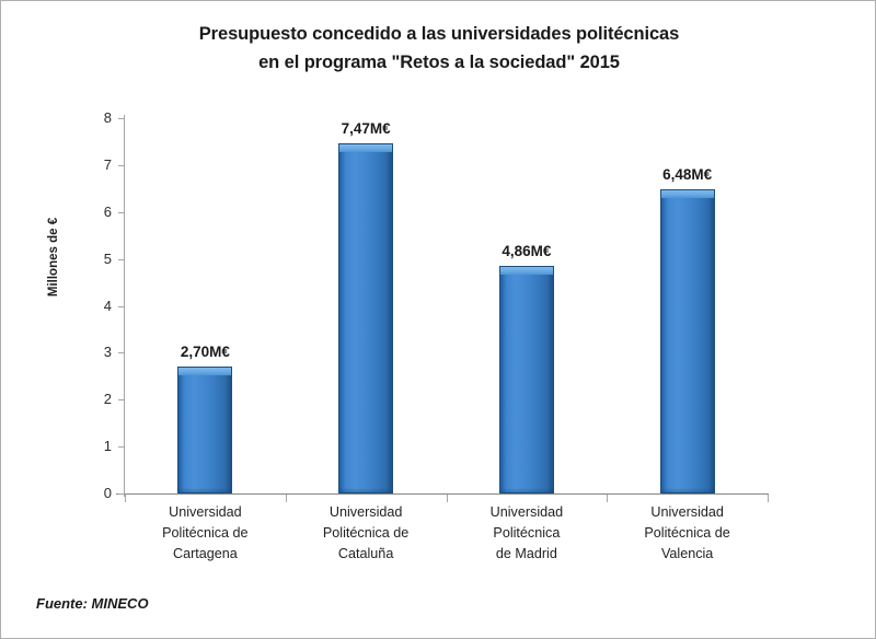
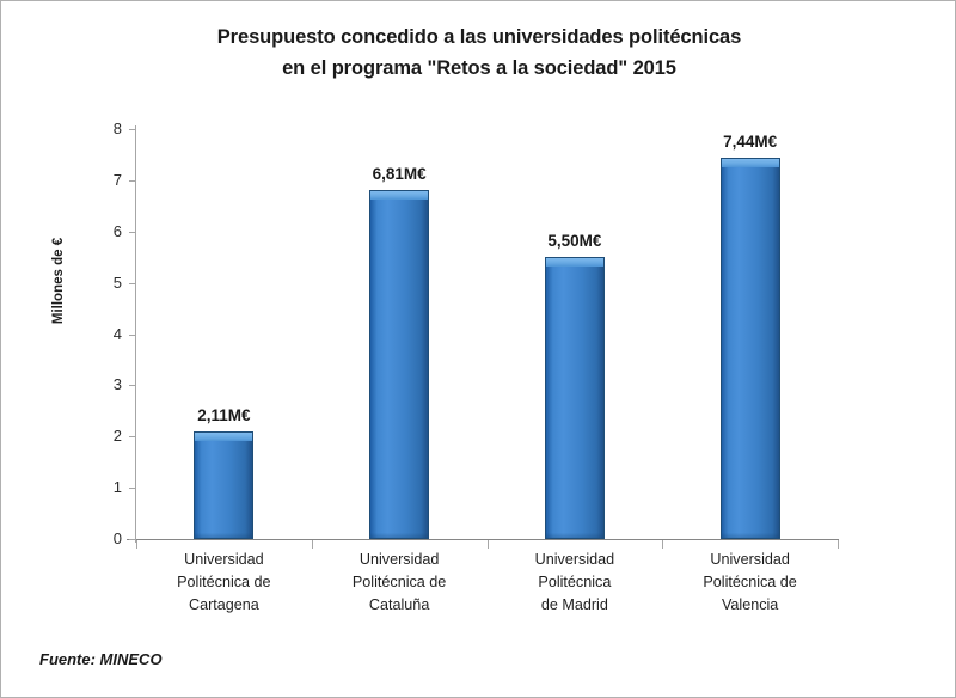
Universidad Politécnica de Cartagena: 2,70 -> 2,11
Universidad Politécnica de Cataluña: 7,47 -> 6,81
Universidad Politécnica de Madrid: 4,86 -> 5,50
Universidad Politécnica de Valencia: 6,48 -> 7,44
